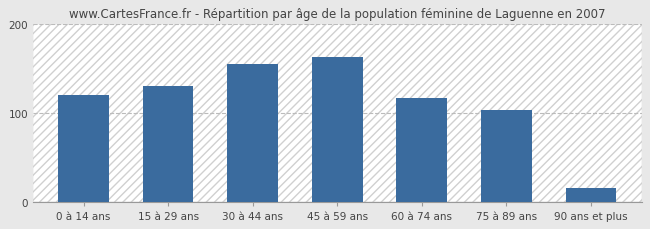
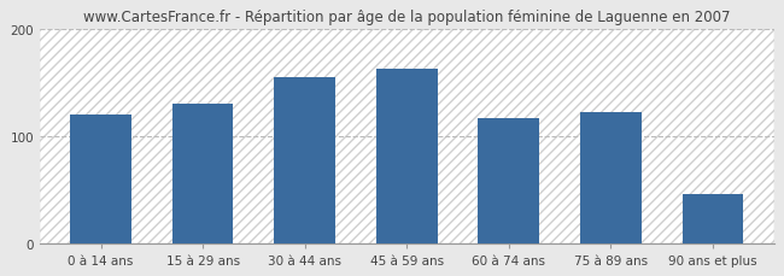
75 à 89 ans: 103 -> 122
90 ans et plus: 15 -> 46
